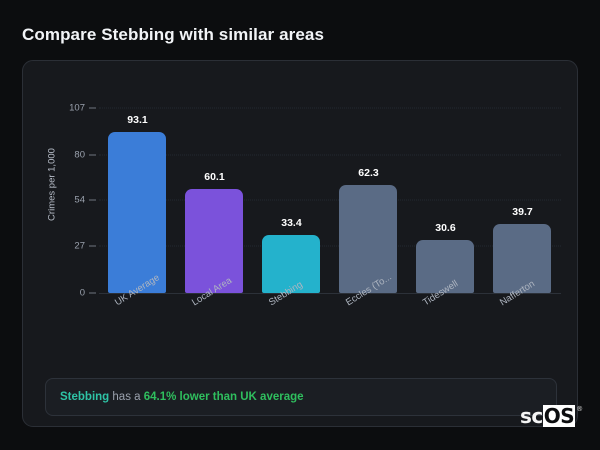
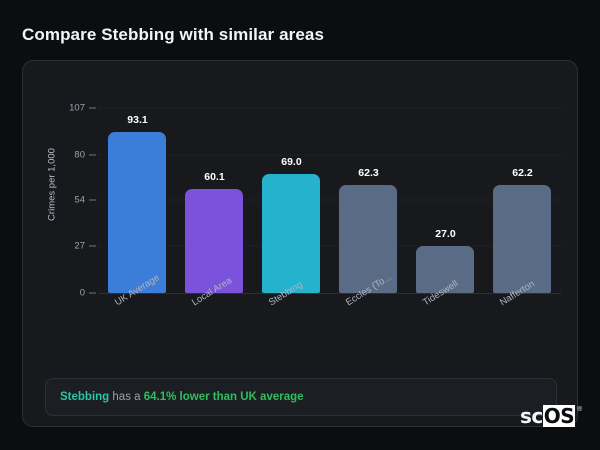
Stebbing: 33.4 -> 69.0
Tideswell: 30.6 -> 27.0
Nafferton: 39.7 -> 62.2
